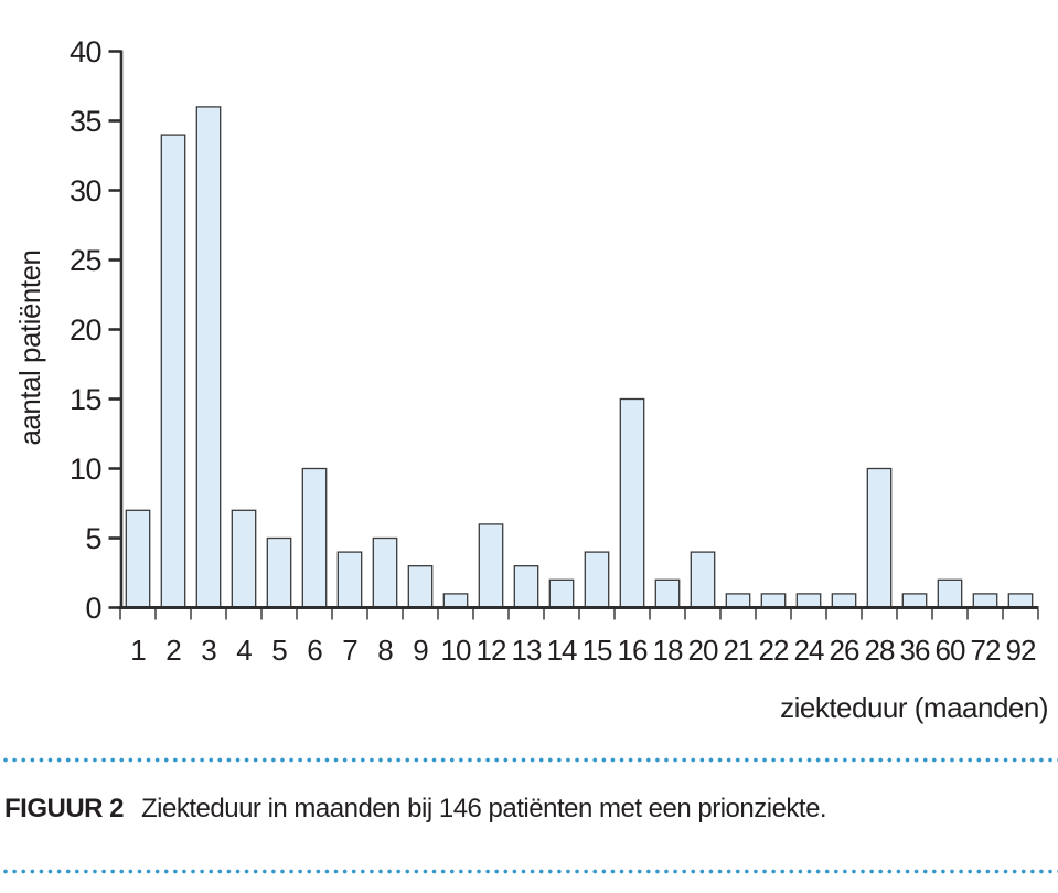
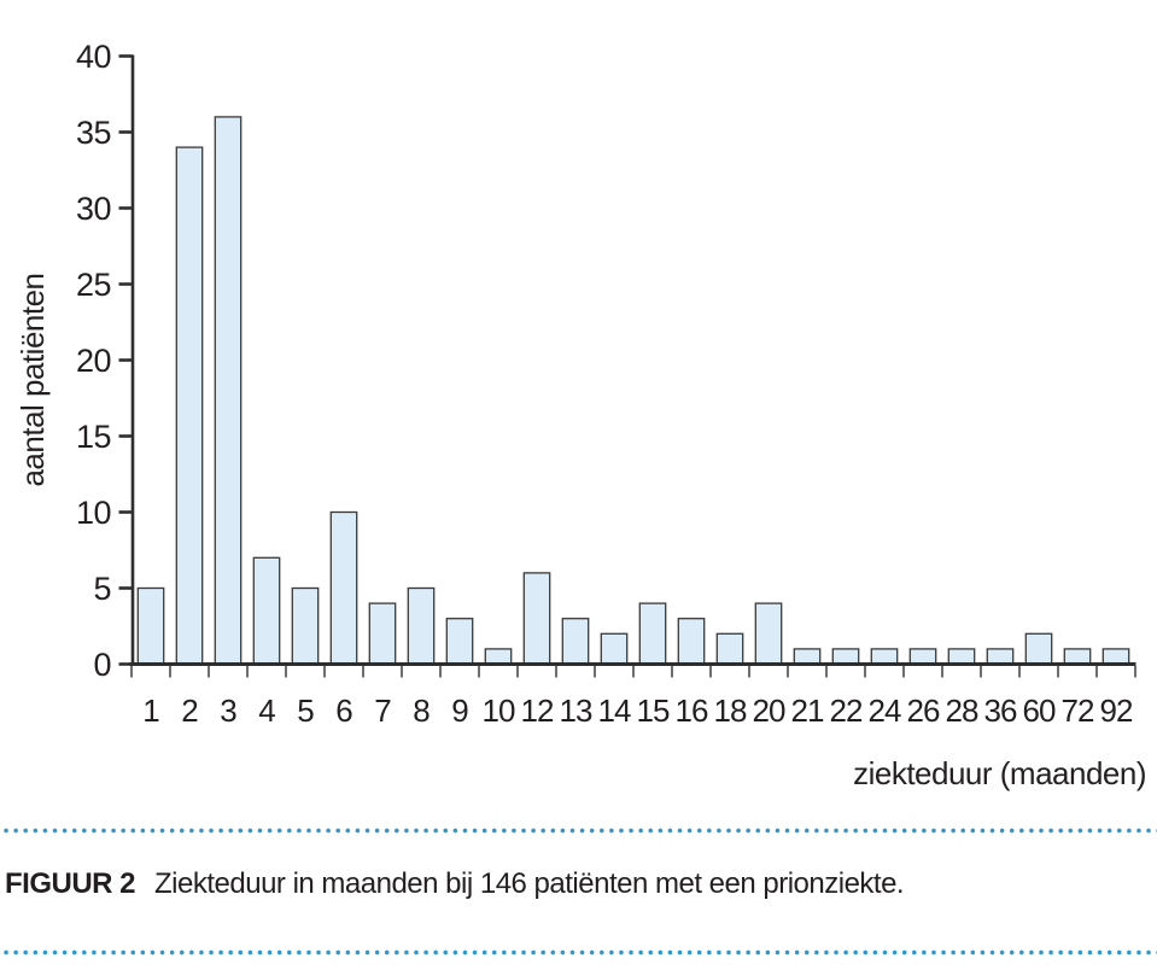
1: 7 -> 5
16: 15 -> 3
28: 10 -> 1
